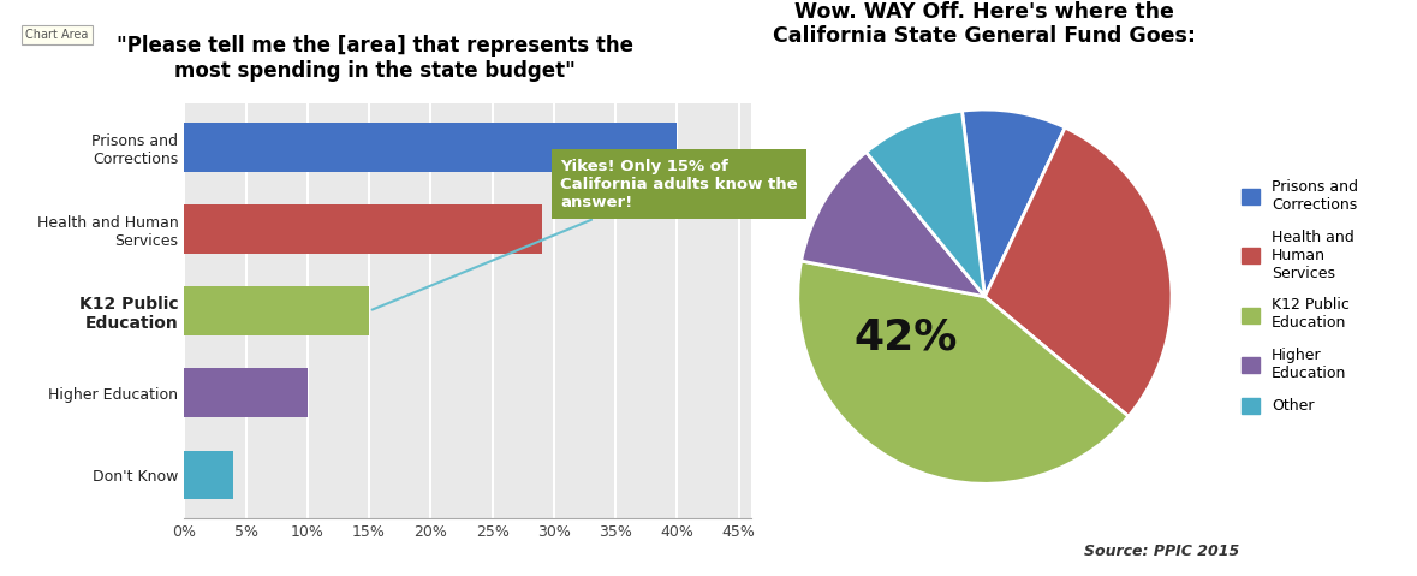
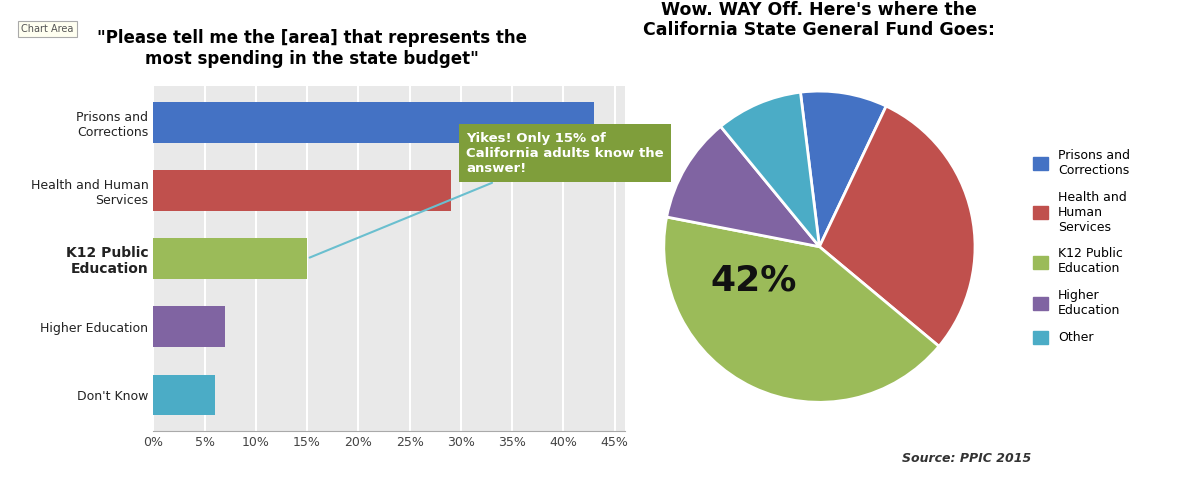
Prisons and Corrections: 40% -> 43%
Higher Education: 10% -> 7%
Don't Know: 4% -> 6%
